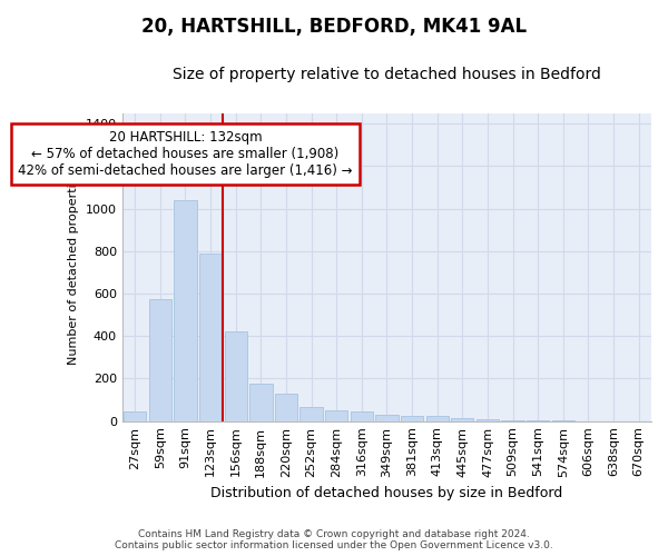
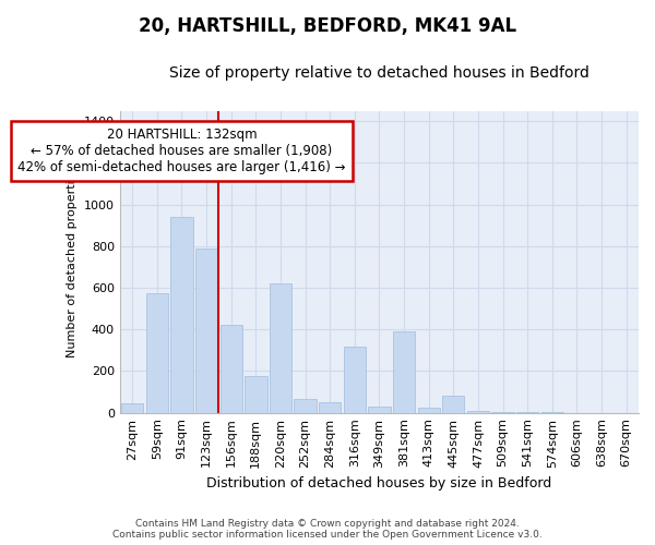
91sqm: 1040 -> 940
220sqm: 130 -> 620
316sqm: 50 -> 320
381sqm: 30 -> 390
445sqm: 10 -> 80
